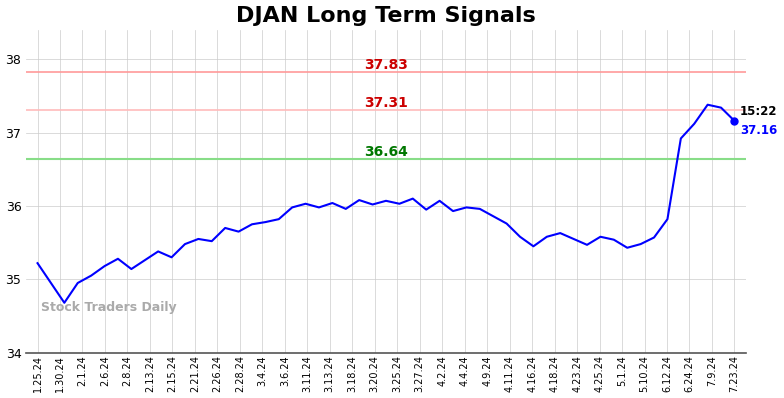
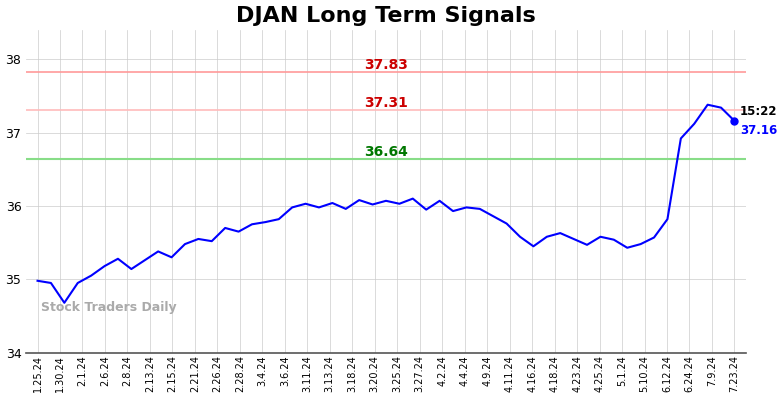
1.25.24: 35.22 -> 34.98
